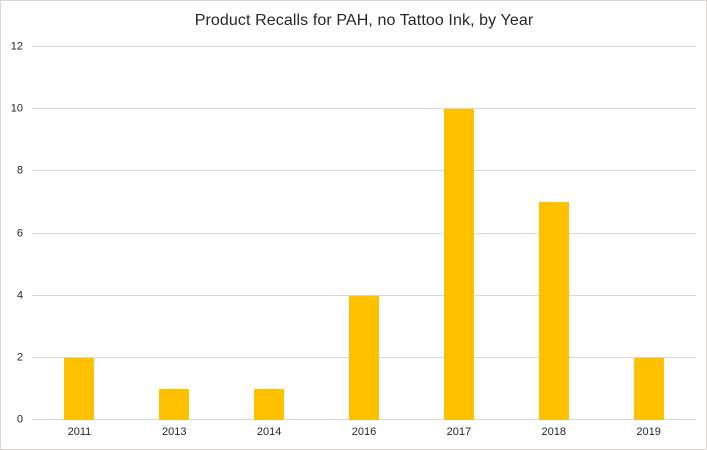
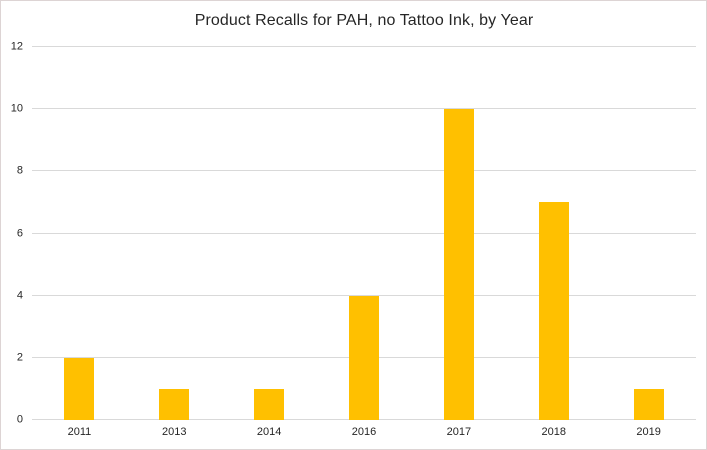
2019: 2 -> 1
